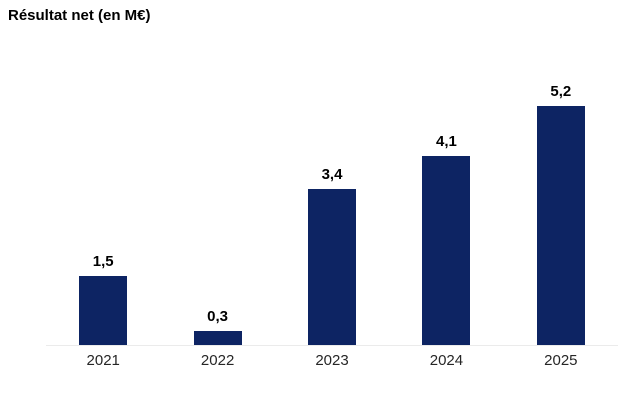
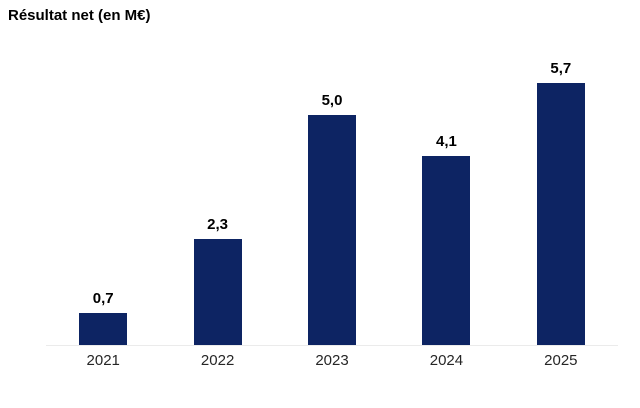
2021: 1,5 -> 0,7
2022: 0,3 -> 2,3
2023: 3,4 -> 5,0
2025: 5,2 -> 5,7
